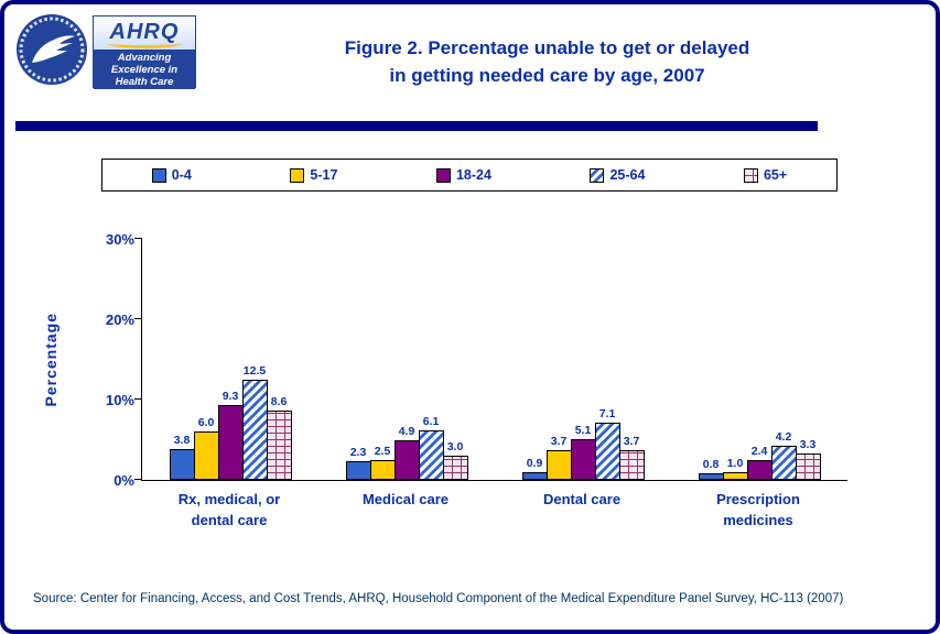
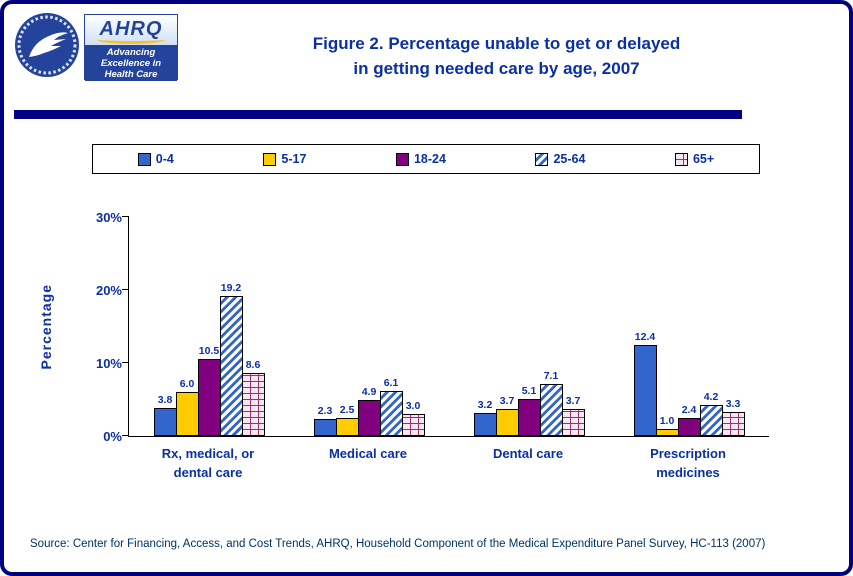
18-24/Rx, medical, or dental care: 9.3 -> 10.5
25-64/Rx, medical, or dental care: 12.5 -> 19.2
0-4/Dental care: 0.9 -> 3.2
0-4/Prescription medicines: 0.8 -> 12.4
